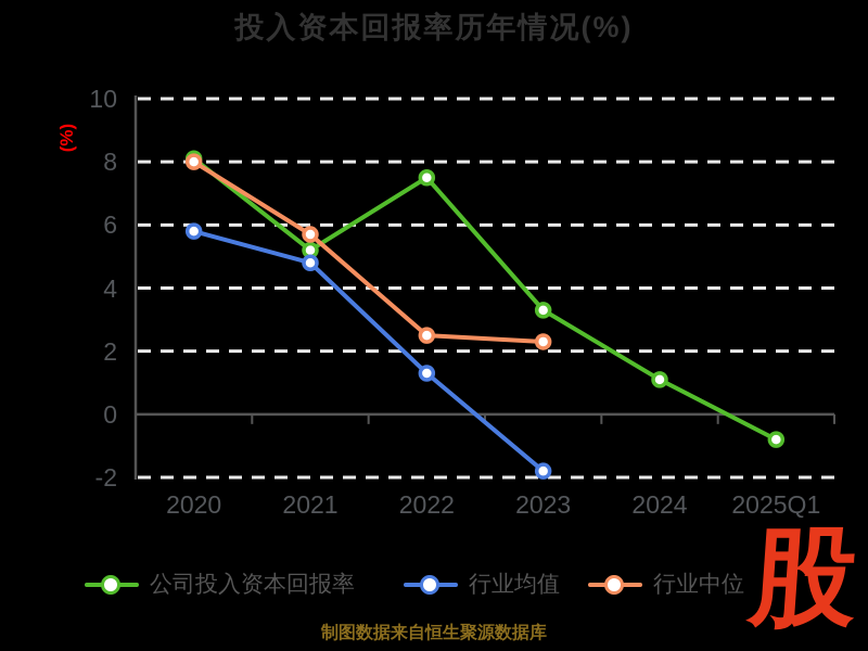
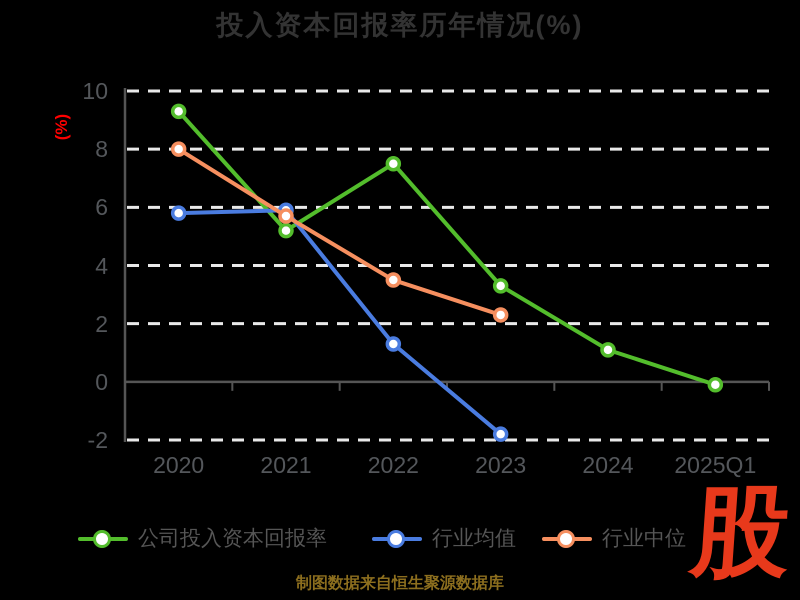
公司投入资本回报率/2020: 8.1 -> 9.3
行业均值/2021: 4.8 -> 5.9
行业中位/2022: 2.5 -> 3.5
公司投入资本回报率/2025Q1: -0.8 -> -0.1
